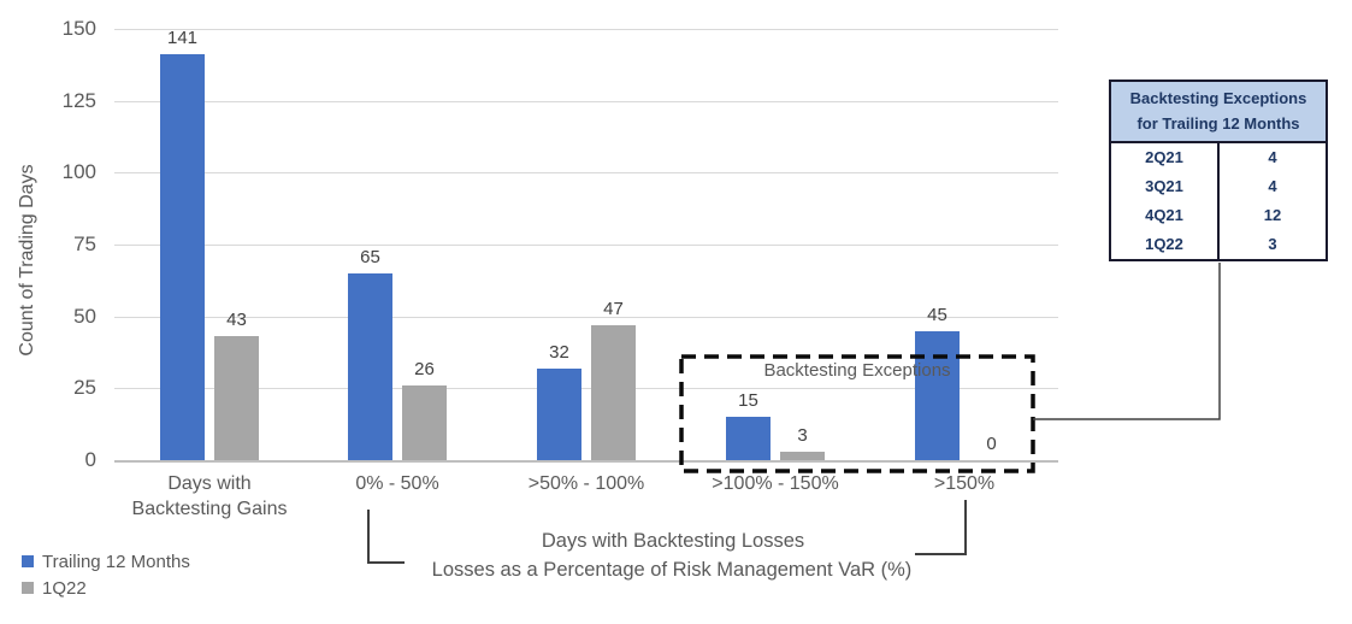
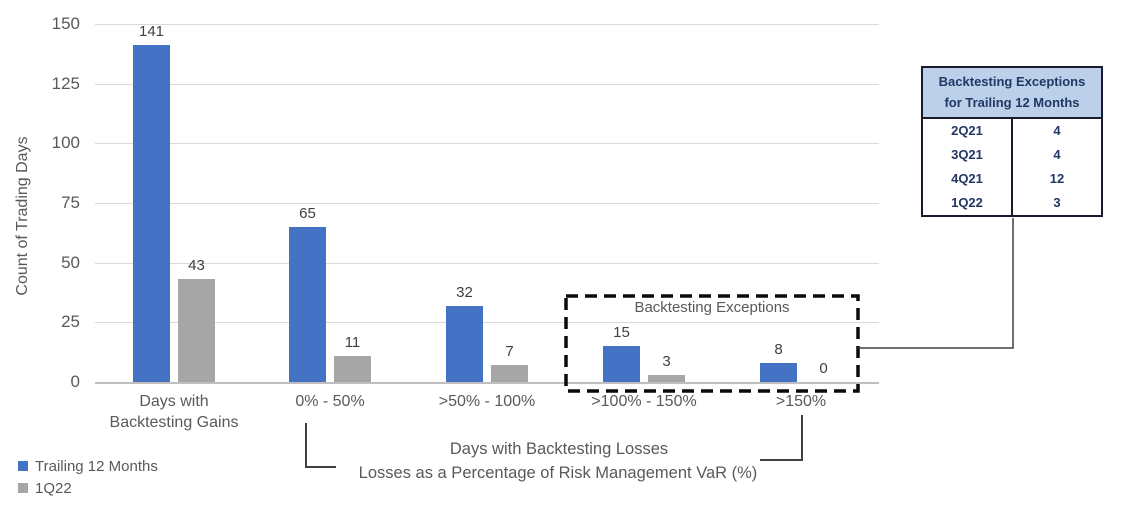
1Q22/0% - 50%: 26 -> 11
1Q22/>50% - 100%: 47 -> 7
Trailing 12 Months/>150%: 45 -> 8
